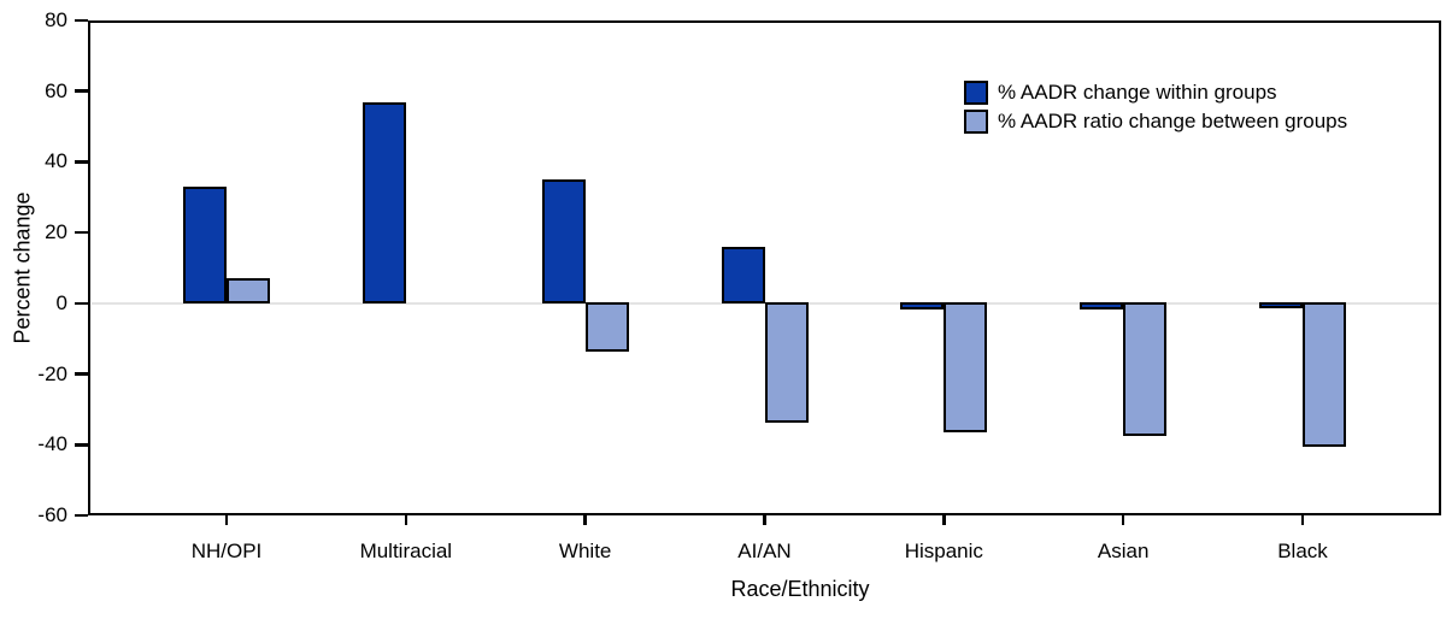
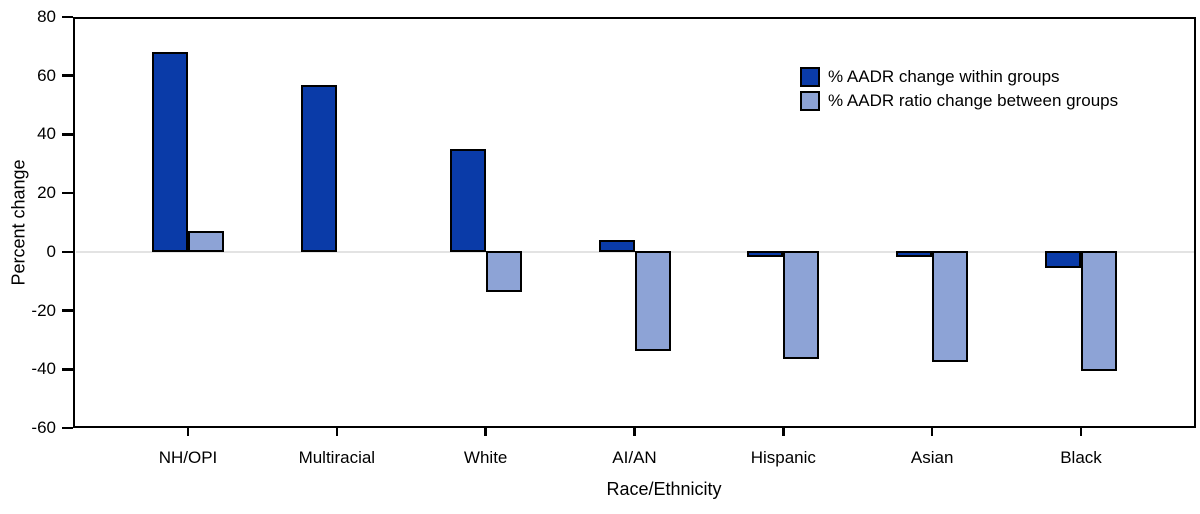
% AADR change within groups/NH/OPI: 33 -> 68
% AADR change within groups/AI/AN: 16 -> 4
% AADR change within groups/Black: -1 -> -6
